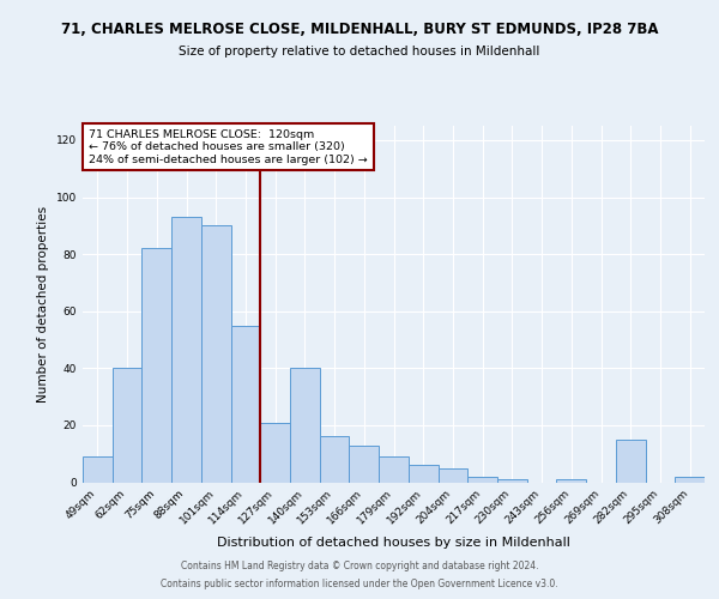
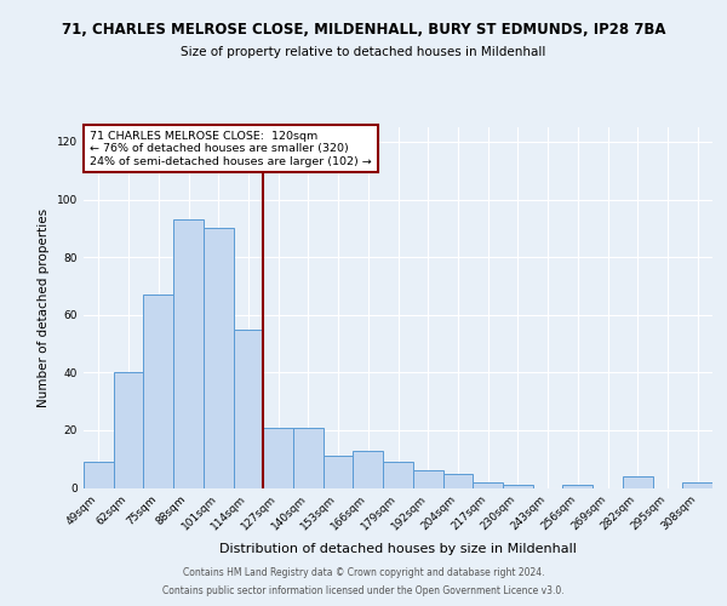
75sqm: 82 -> 67
140sqm: 40 -> 21
153sqm: 16 -> 11
282sqm: 15 -> 4
